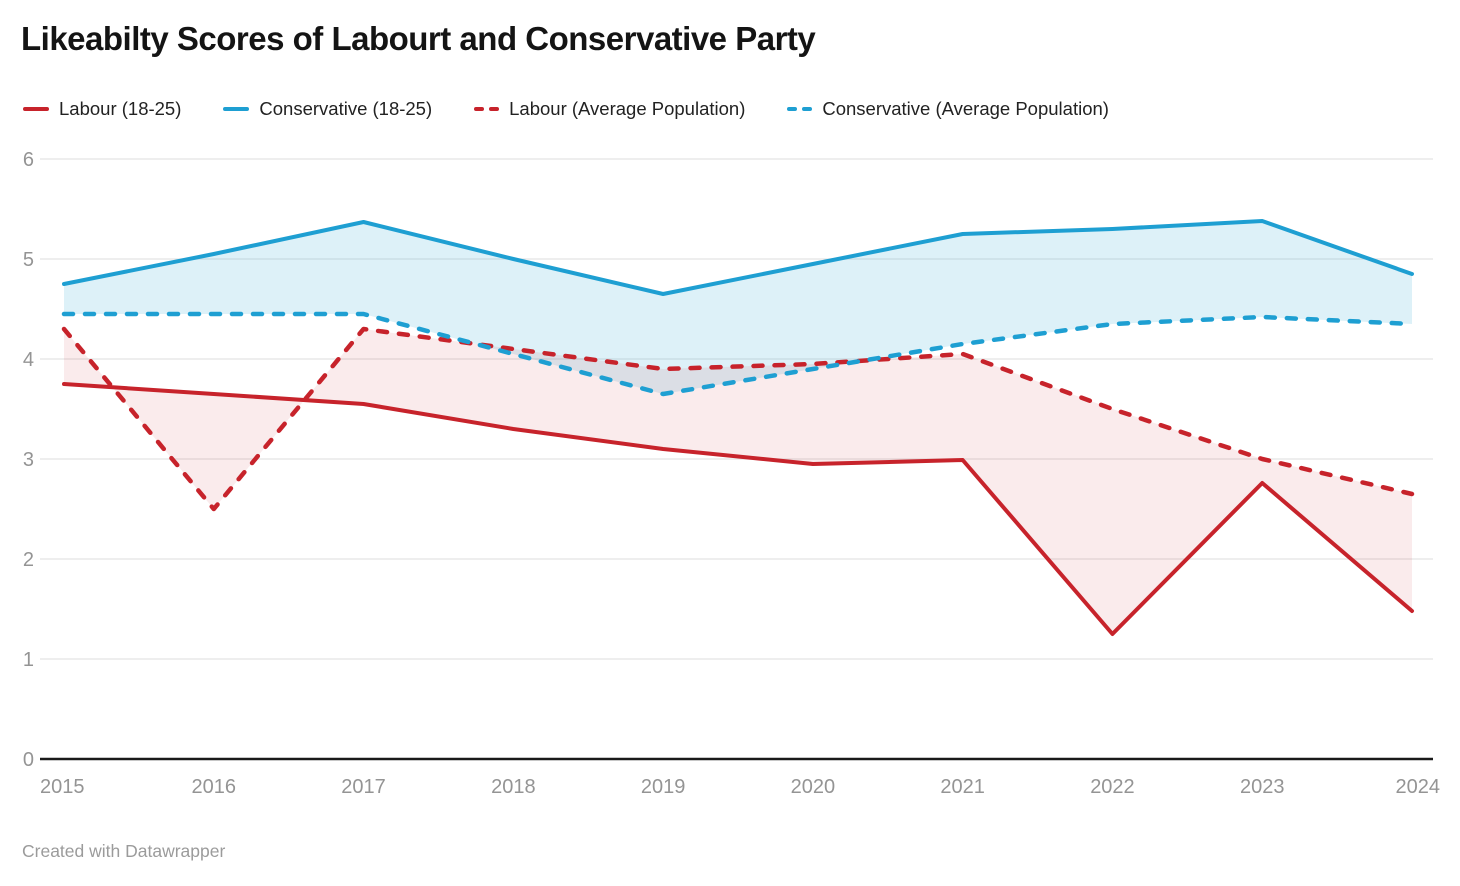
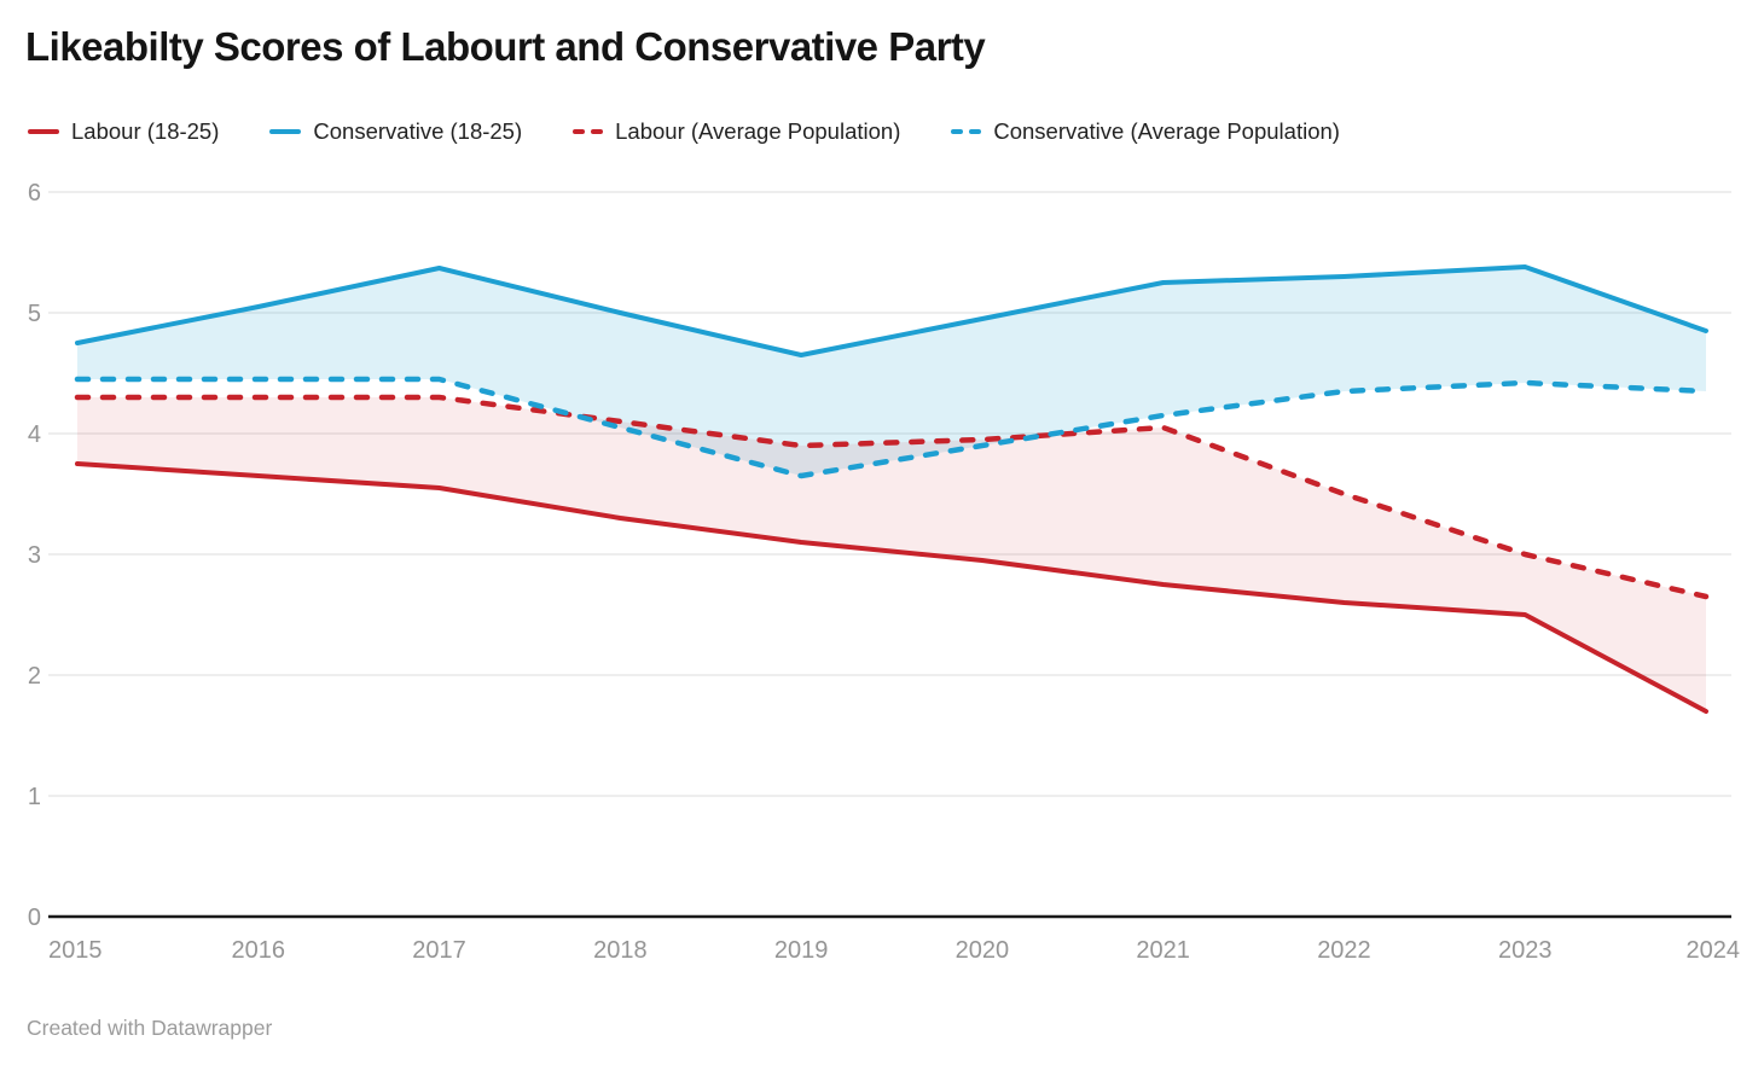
Labour (Average Population)/2016: 2.50 -> 4.30
Labour (18-25)/2021: 2.99 -> 2.75
Labour (18-25)/2022: 1.25 -> 2.60
Labour (18-25)/2023: 2.76 -> 2.50
Labour (18-25)/2024: 1.48 -> 1.70
